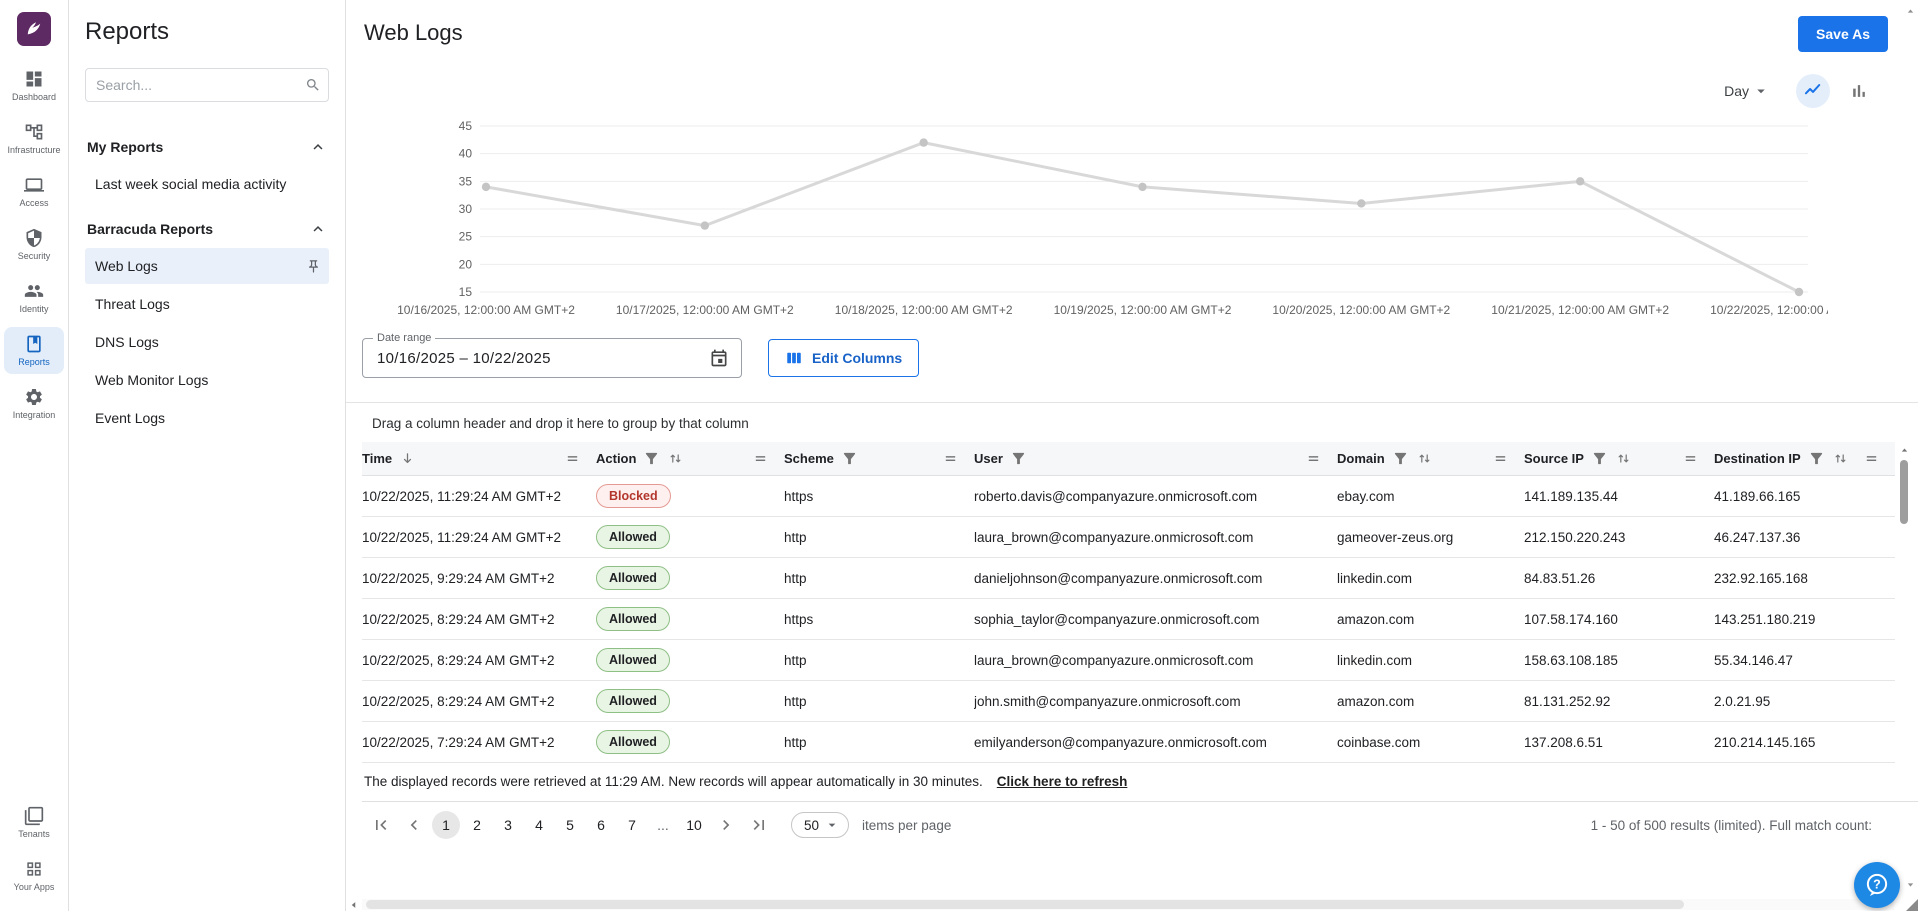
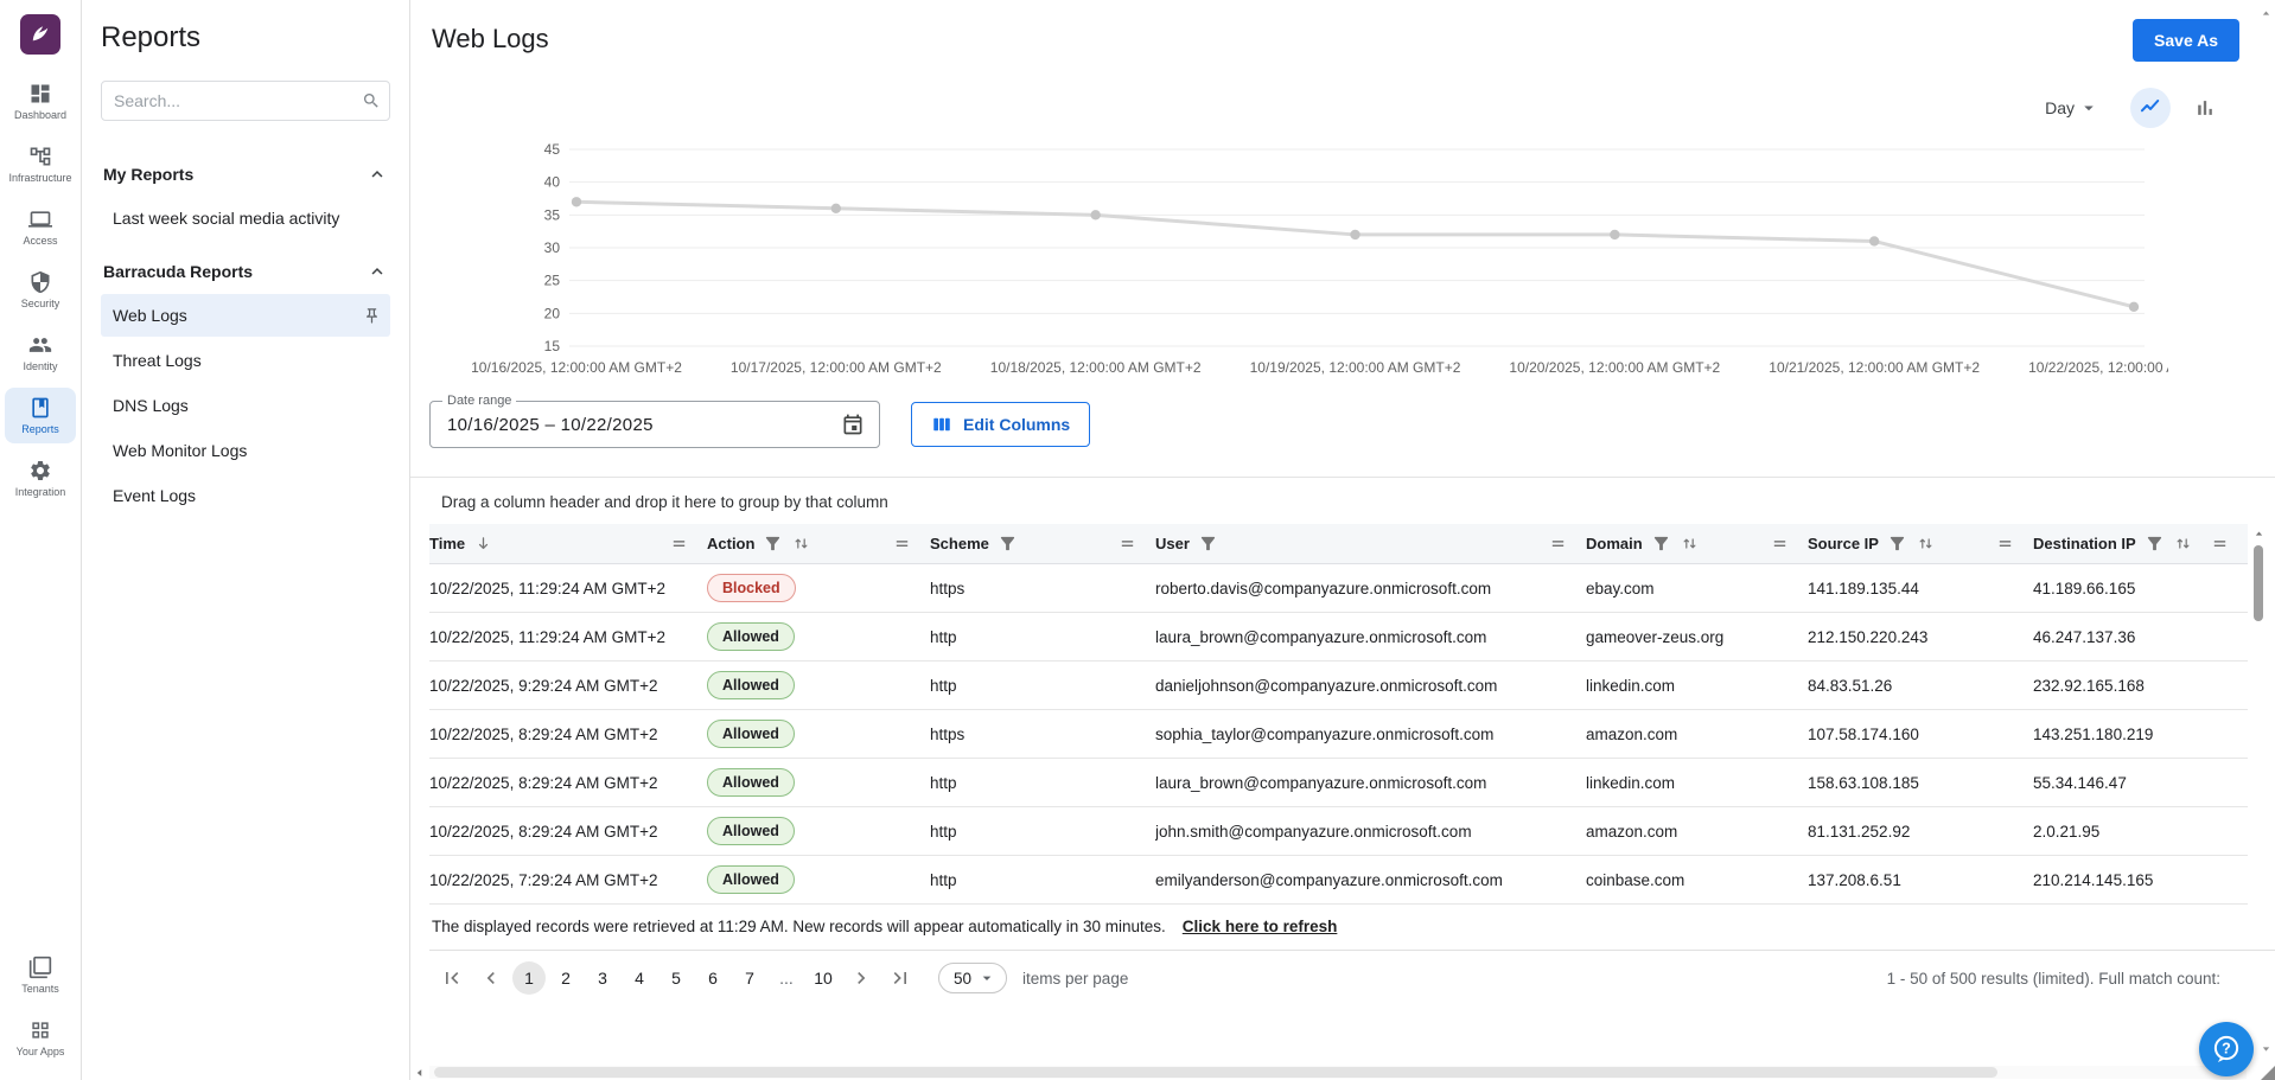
10/16/2025, 12:00:00 AM GMT+2: 34 -> 37
10/17/2025, 12:00:00 AM GMT+2: 27 -> 36
10/18/2025, 12:00:00 AM GMT+2: 42 -> 35
10/19/2025, 12:00:00 AM GMT+2: 34 -> 32
10/20/2025, 12:00:00 AM GMT+2: 31 -> 32
10/21/2025, 12:00:00 AM GMT+2: 35 -> 31
10/22/2025, 12:00:00 AM GMT+2: 15 -> 21
